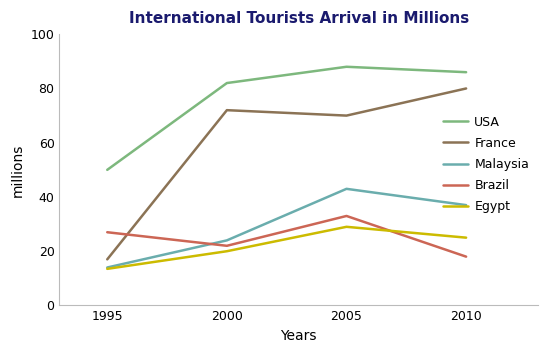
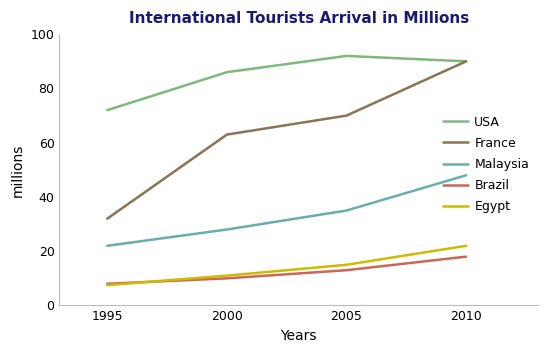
USA/1995: 50 -> 72
France/1995: 17 -> 32
Malaysia/1995: 14 -> 22
Brazil/1995: 27 -> 8
Egypt/1995: 13.5 -> 7.5
USA/2000: 82 -> 86
France/2000: 72 -> 63
Malaysia/2000: 24 -> 28
Brazil/2000: 22 -> 10
Egypt/2000: 20.0 -> 11.0
USA/2005: 88 -> 92
Malaysia/2005: 43 -> 35
Brazil/2005: 33 -> 13
Egypt/2005: 29.0 -> 15.0
USA/2010: 86 -> 90
France/2010: 80 -> 90
Malaysia/2010: 37 -> 48
Egypt/2010: 25.0 -> 22.0
